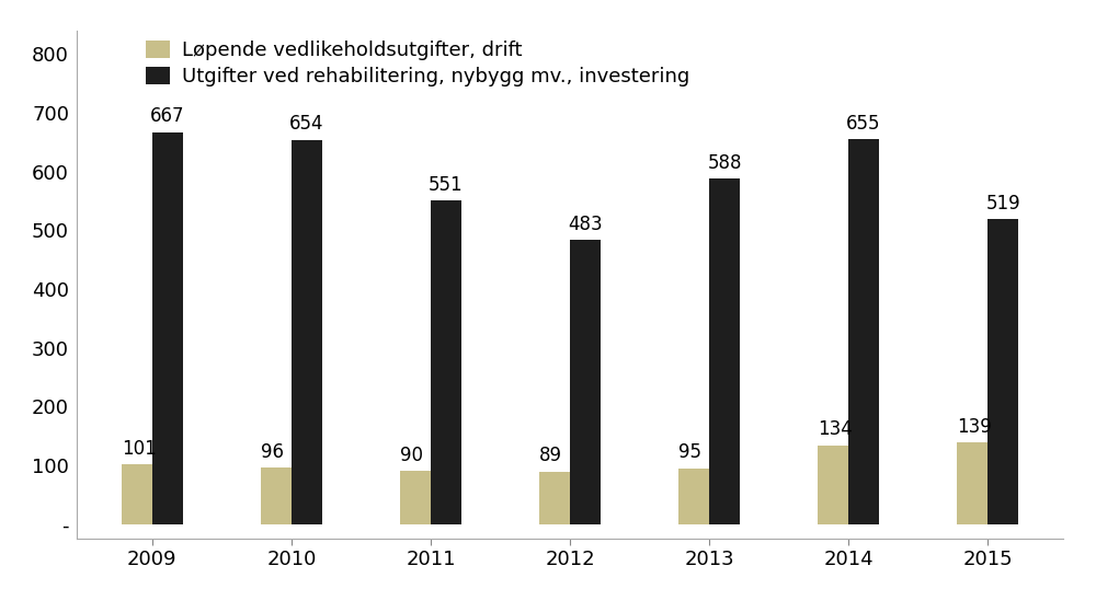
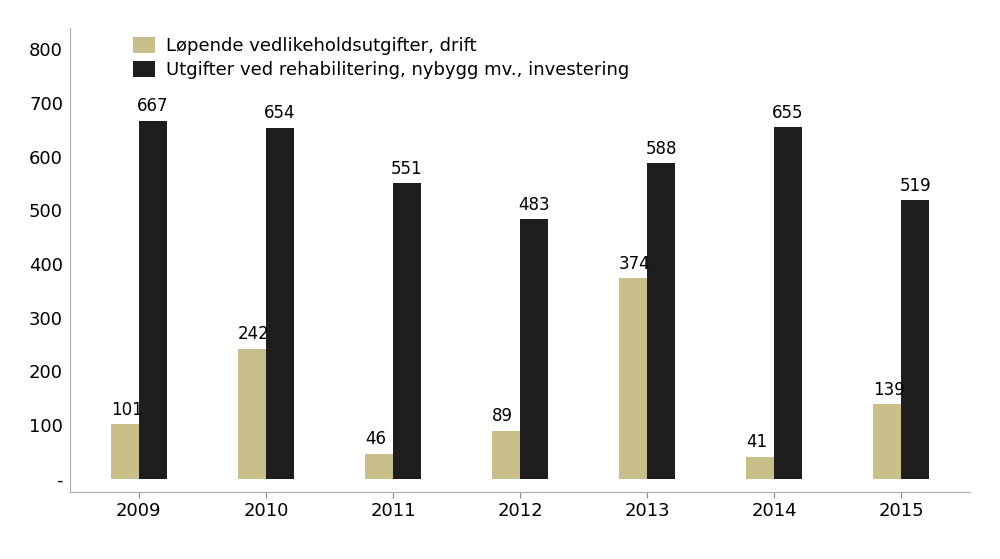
Løpende vedlikeholdsutgifter, drift/2010: 96 -> 242
Løpende vedlikeholdsutgifter, drift/2011: 90 -> 46
Løpende vedlikeholdsutgifter, drift/2013: 95 -> 374
Løpende vedlikeholdsutgifter, drift/2014: 134 -> 41
